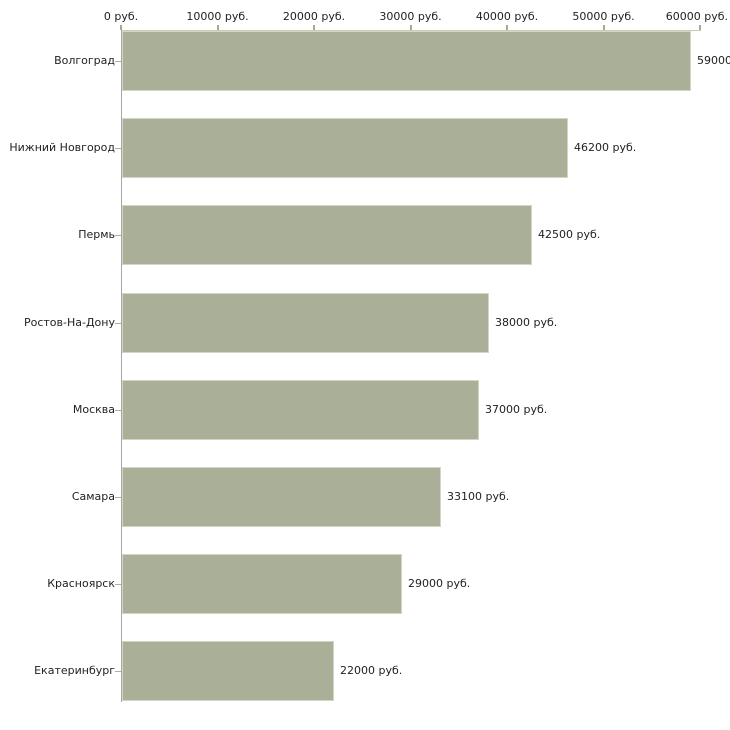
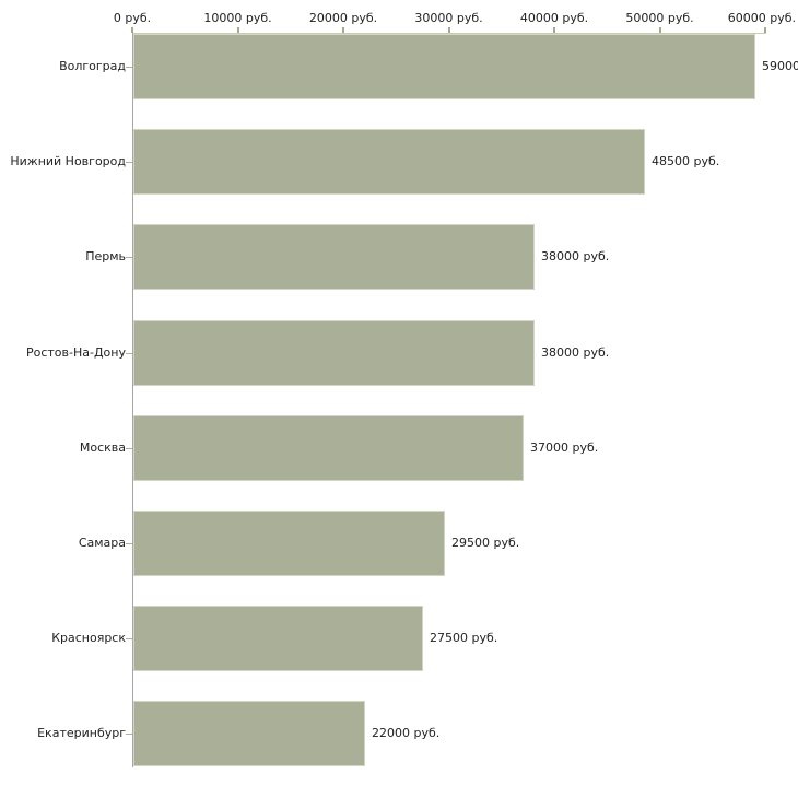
Нижний Новгород: 46200 -> 48500
Пермь: 42500 -> 38000
Самара: 33100 -> 29500
Красноярск: 29000 -> 27500
